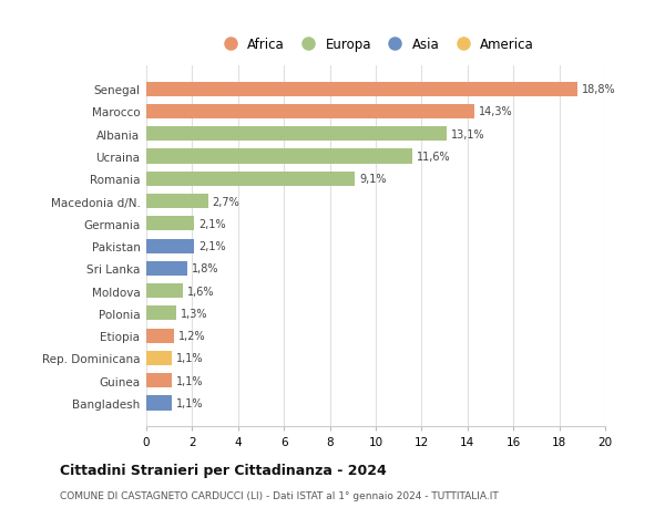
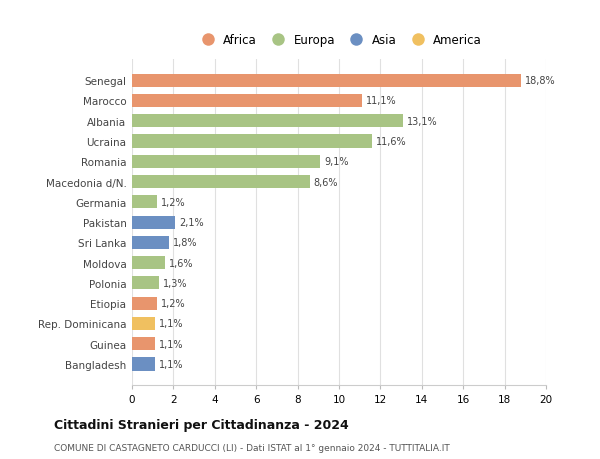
Marocco: 14,3% -> 11,1%
Macedonia d/N.: 2,7% -> 8,6%
Germania: 2,1% -> 1,2%
